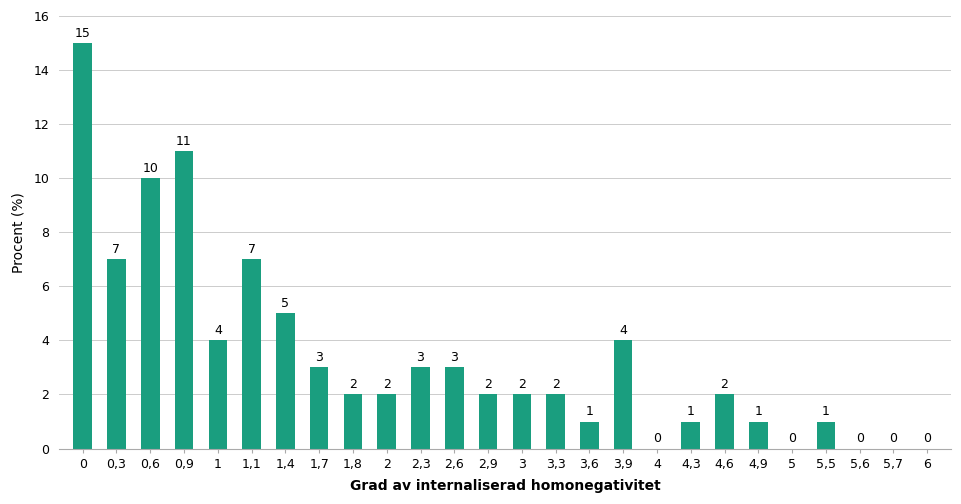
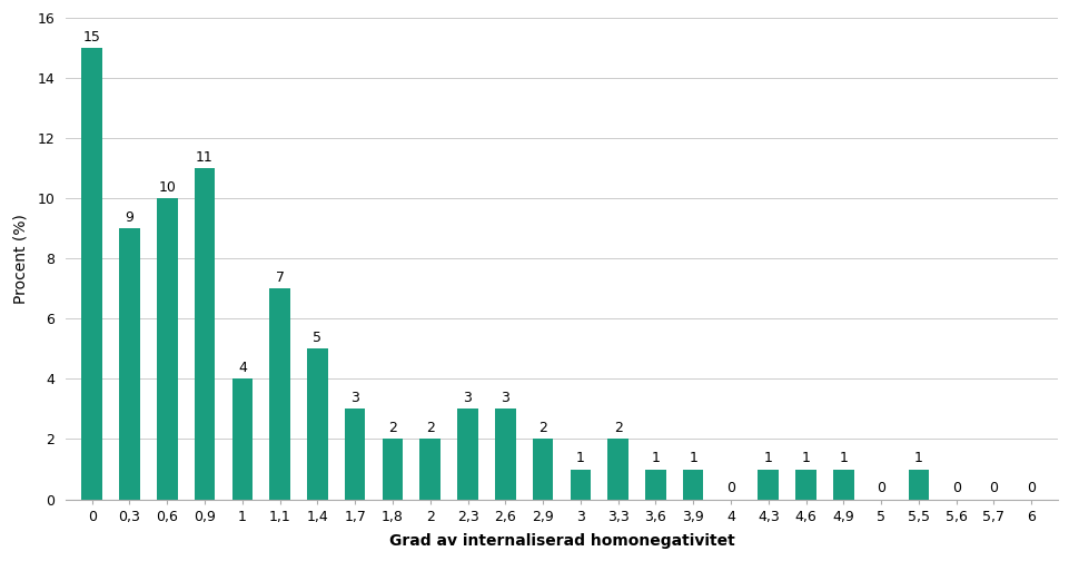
0,3: 7 -> 9
3: 2 -> 1
3,9: 4 -> 1
4,6: 2 -> 1
